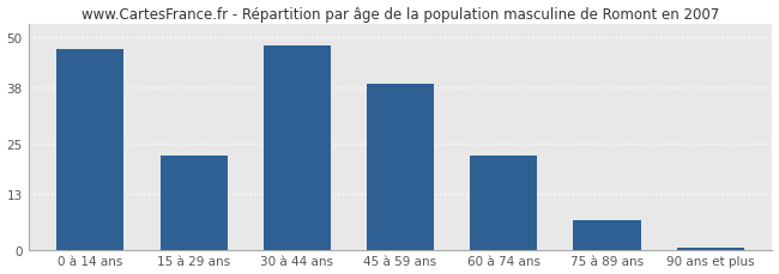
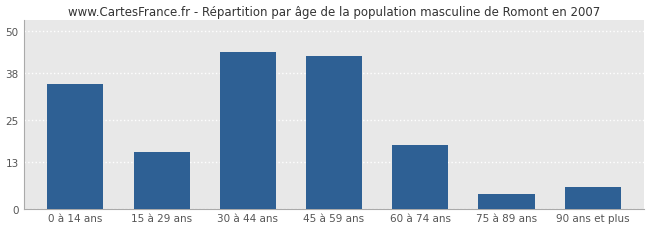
0 à 14 ans: 47.0 -> 35.0
15 à 29 ans: 22.0 -> 16.0
30 à 44 ans: 48.0 -> 44.0
45 à 59 ans: 39.0 -> 43.0
60 à 74 ans: 22.0 -> 18.0
75 à 89 ans: 7.0 -> 4.0
90 ans et plus: 0.5 -> 6.0
